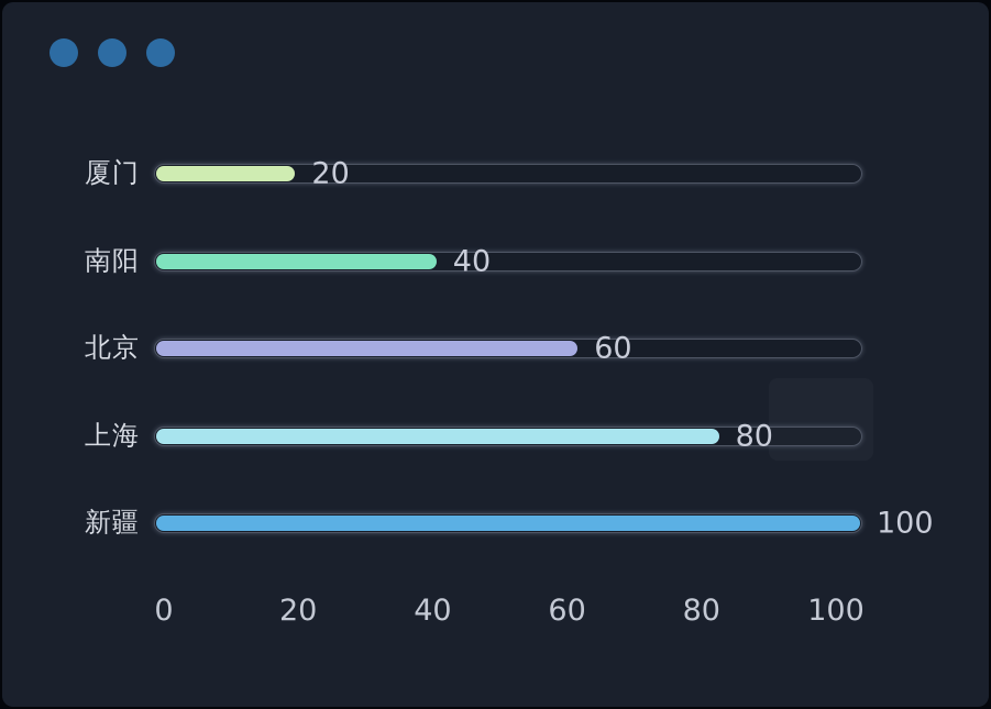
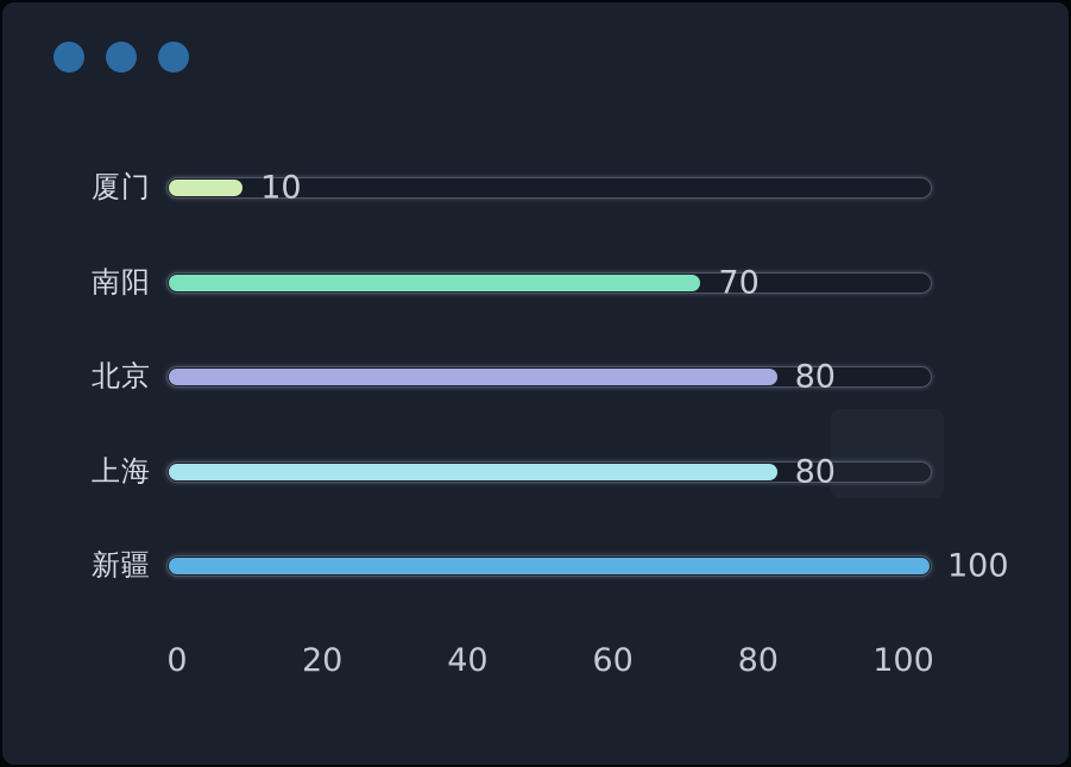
厦门: 20 -> 10
南阳: 40 -> 70
北京: 60 -> 80
